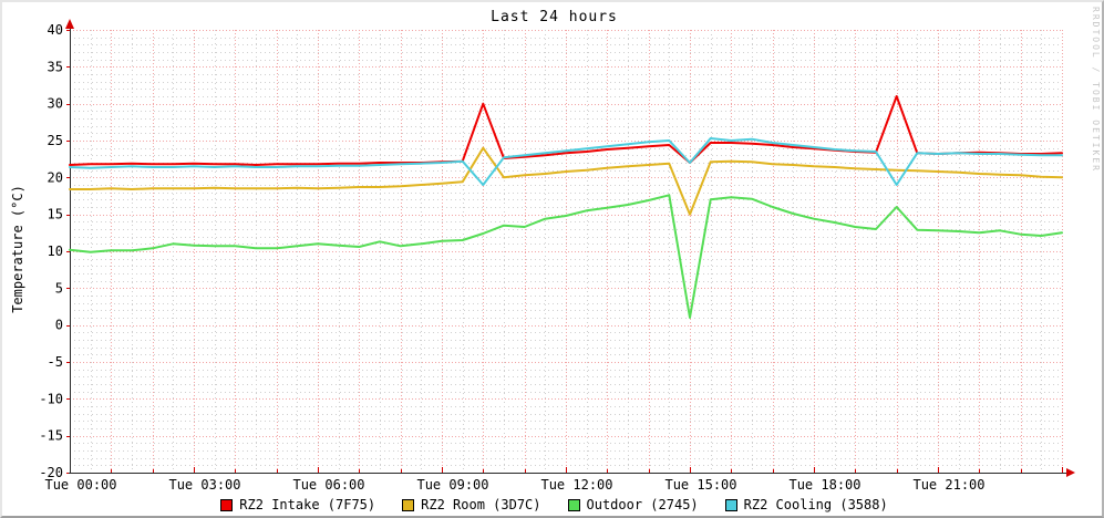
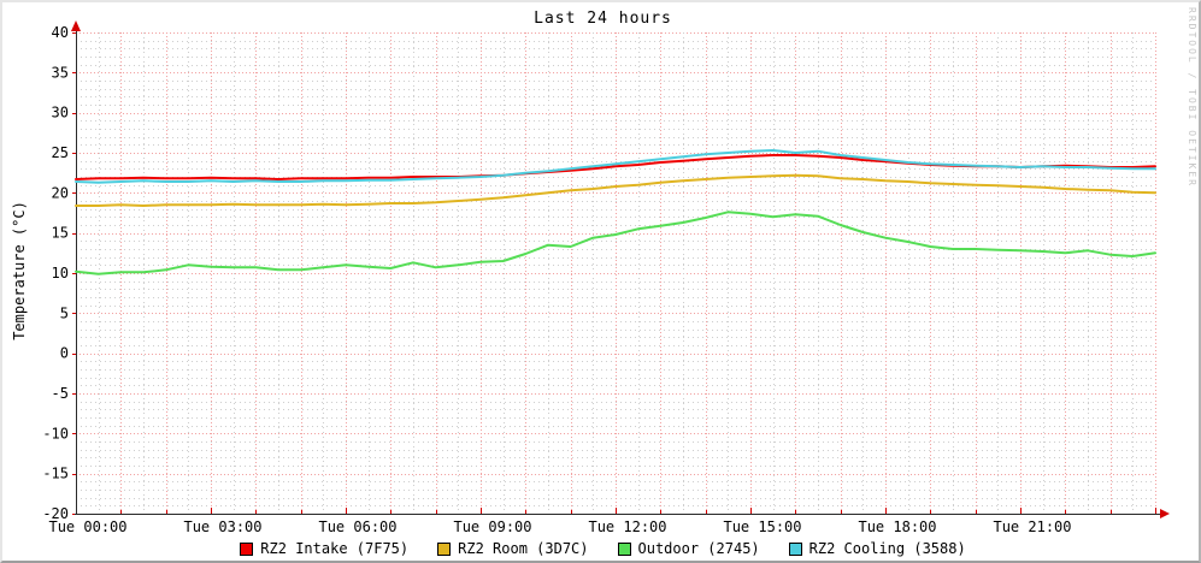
RZ2 Intake (7F75)/10: 30 -> 22
RZ2 Room (3D7C)/10: 24 -> 20
RZ2 Cooling (3588)/10: 19 -> 22
RZ2 Intake (7F75)/15: 22 -> 25
RZ2 Room (3D7C)/15: 15 -> 22
Outdoor (2745)/15: 1 -> 17
RZ2 Cooling (3588)/15: 22 -> 25
RZ2 Intake (7F75)/20: 31 -> 23
Outdoor (2745)/20: 16 -> 13
RZ2 Cooling (3588)/20: 19 -> 23
